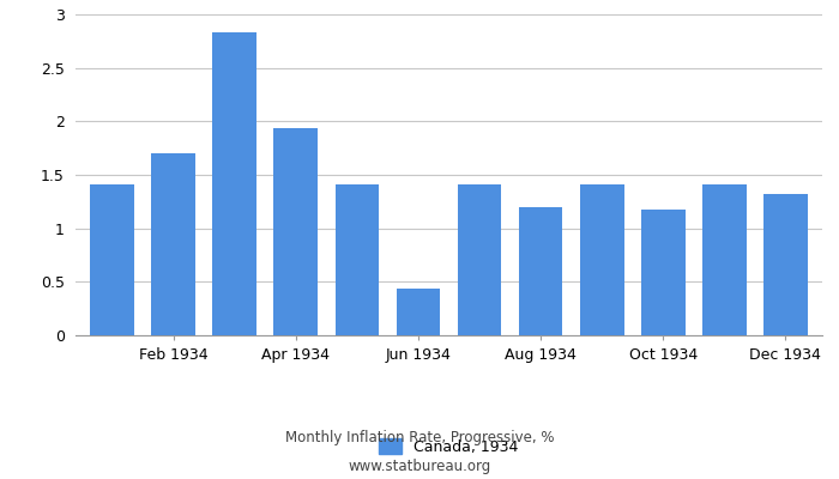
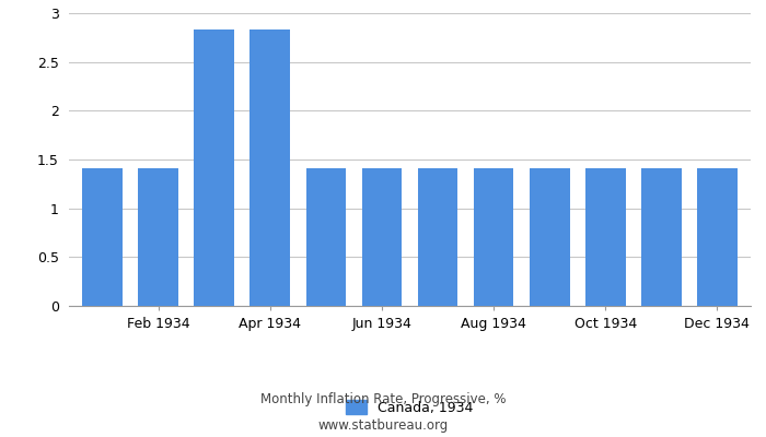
Feb 1934: 1.70 -> 1.41
Apr 1934: 1.94 -> 2.83
Jun 1934: 0.44 -> 1.41
Aug 1934: 1.20 -> 1.41
Oct 1934: 1.18 -> 1.41
Dec 1934: 1.32 -> 1.41
